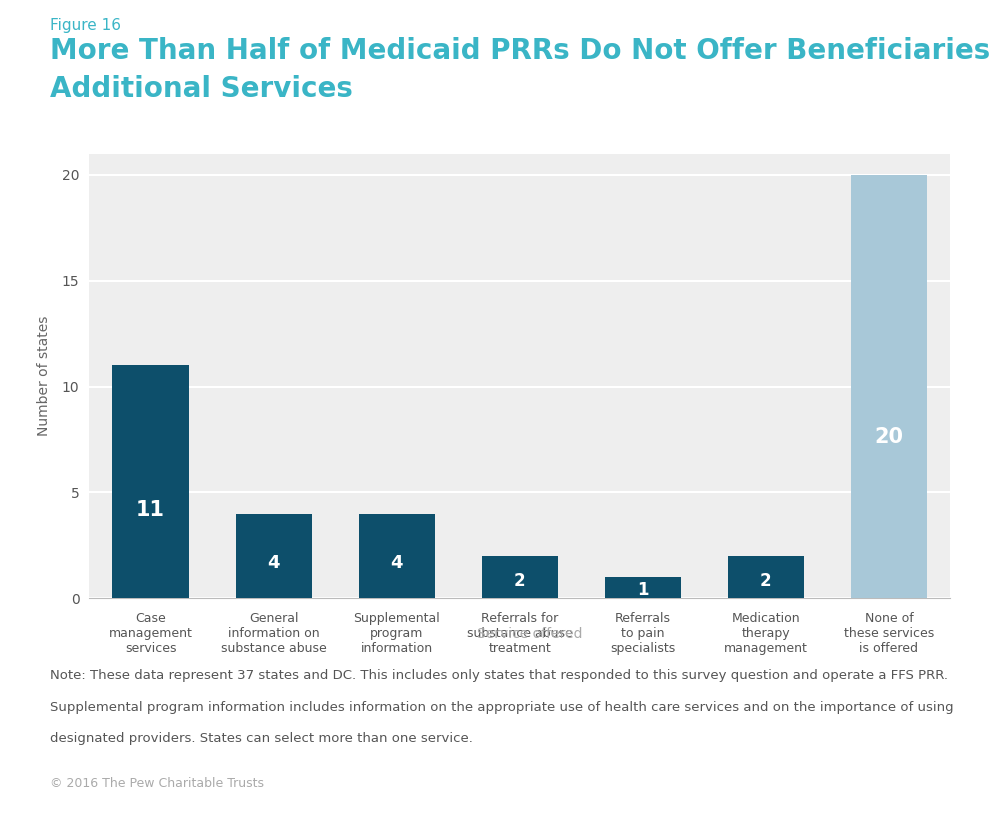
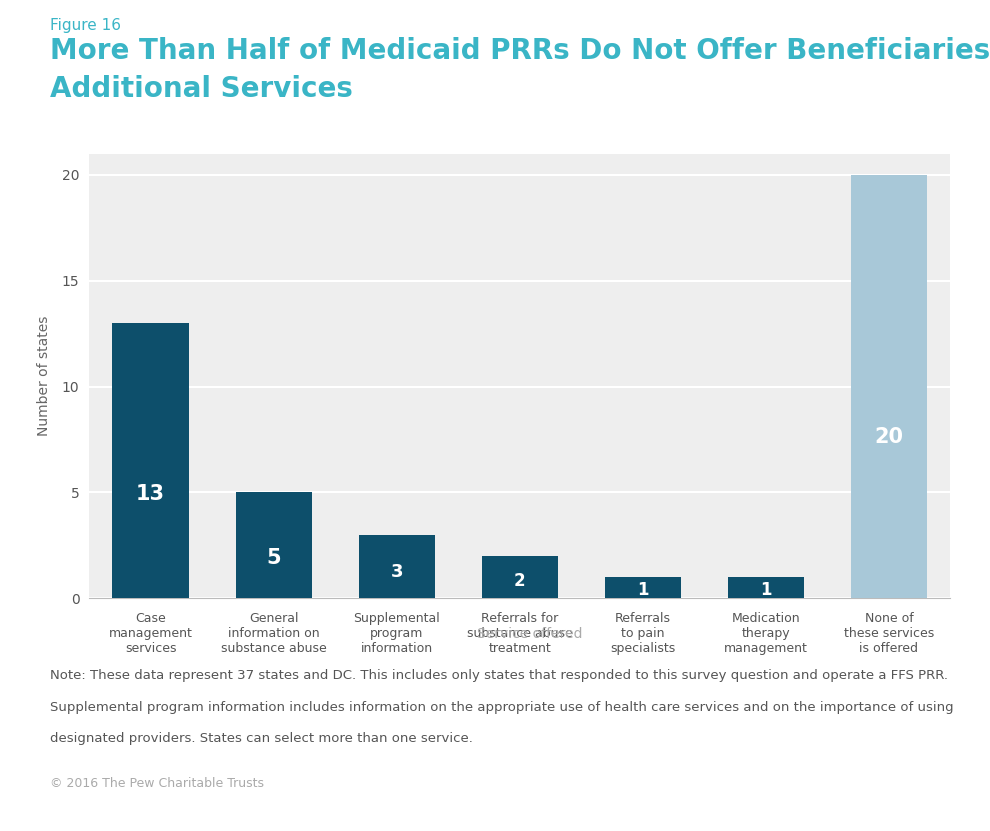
Case management services: 11 -> 13
General information on substance abuse: 4 -> 5
Supplemental program information: 4 -> 3
Medication therapy management: 2 -> 1
